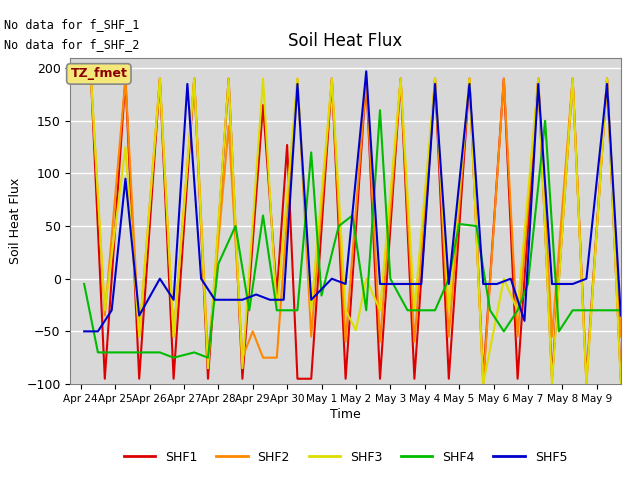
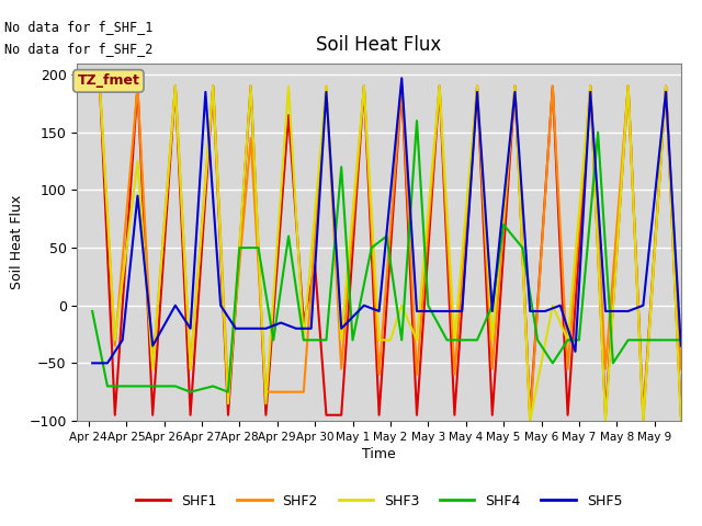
SHF4/Apr 28: 14 -> 50
SHF2/Apr 29: -50 -> -75
SHF1/Apr 30: 127 -> 35
SHF4/May 1: -16 -> -30
SHF3/May 2: -49 -> -30
SHF4/May 5: 52 -> 70
SHF4/May 7: -5 -> -30
